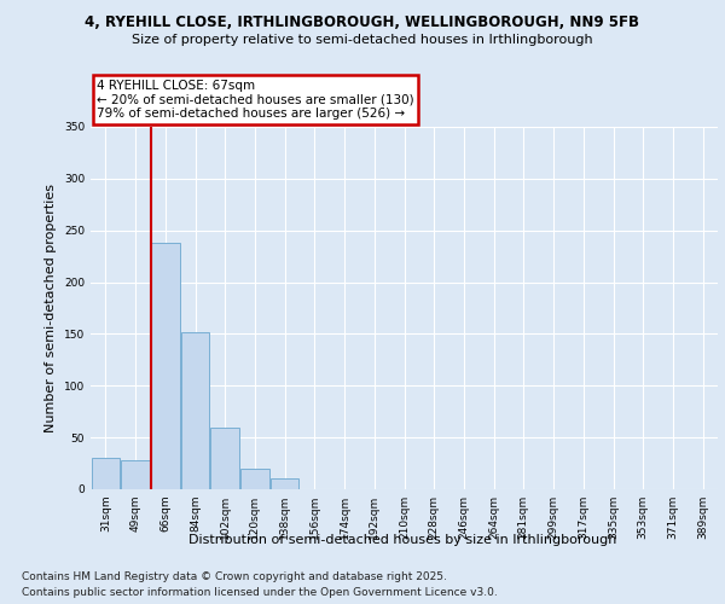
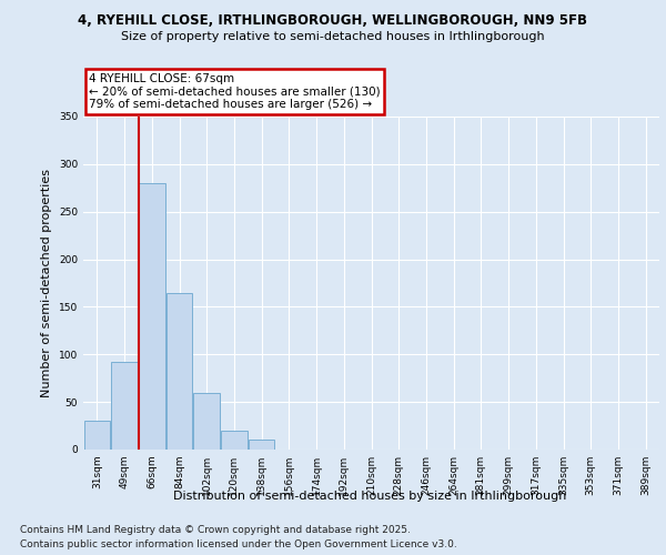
49sqm: 28 -> 92
66sqm: 238 -> 280
84sqm: 152 -> 165
